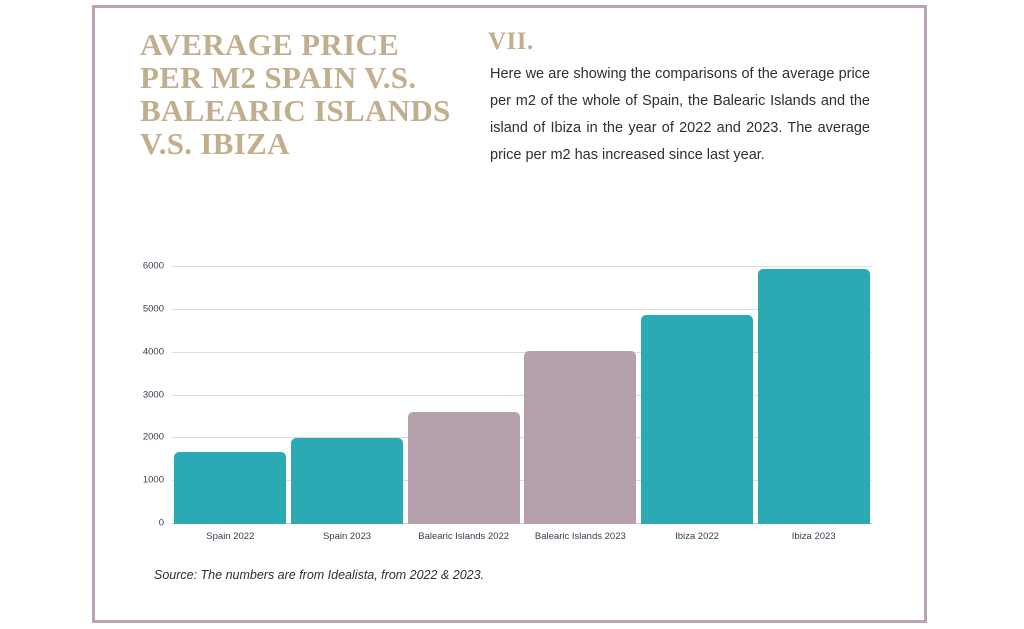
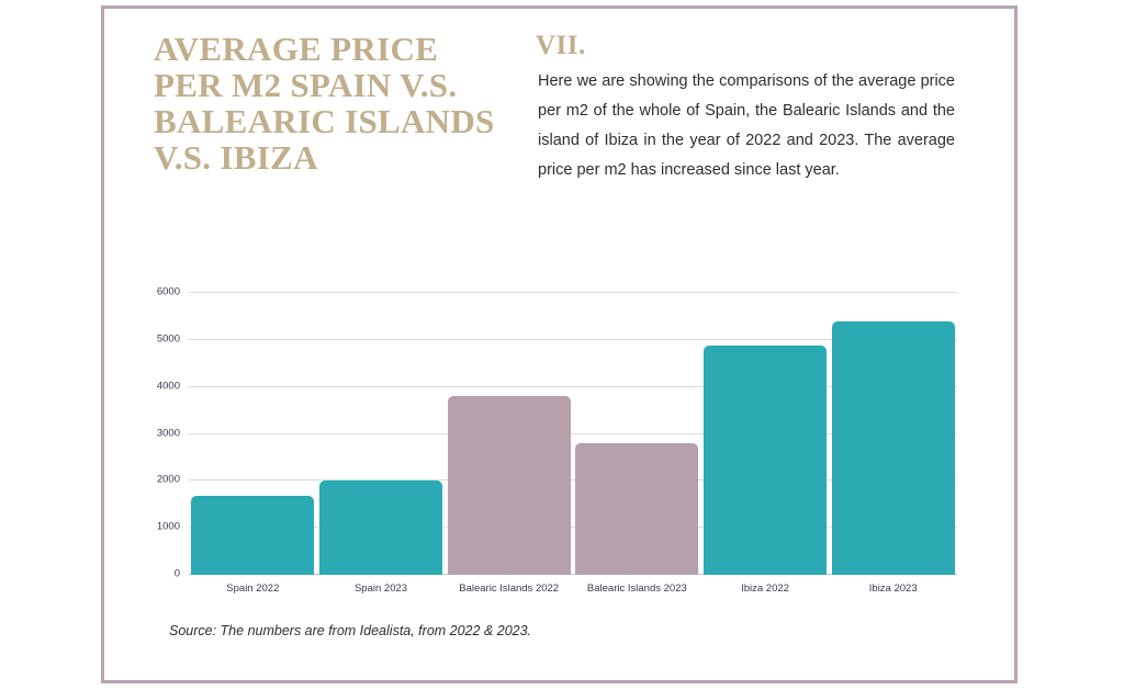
Balearic Islands 2022: 2600 -> 3800
Balearic Islands 2023: 4000 -> 2800
Ibiza 2023: 6000 -> 5400
